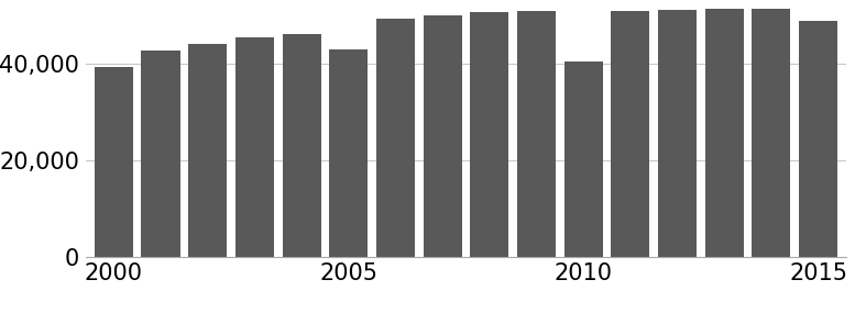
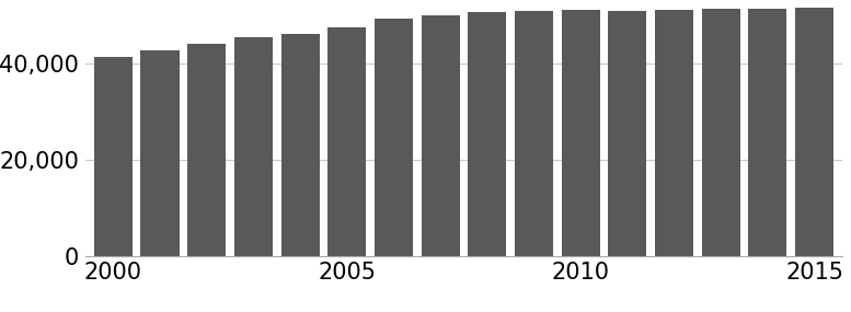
2000: 39,500 -> 41,500
2005: 43,000 -> 47,500
2010: 40,500 -> 51,200
2015: 49,000 -> 51,600
